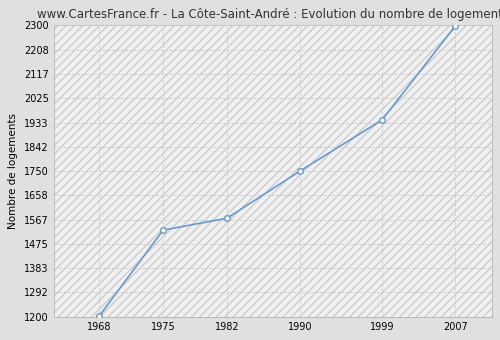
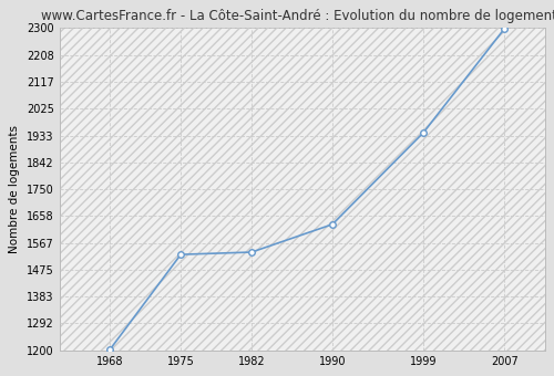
1982: 1572 -> 1535
1990: 1750 -> 1630
